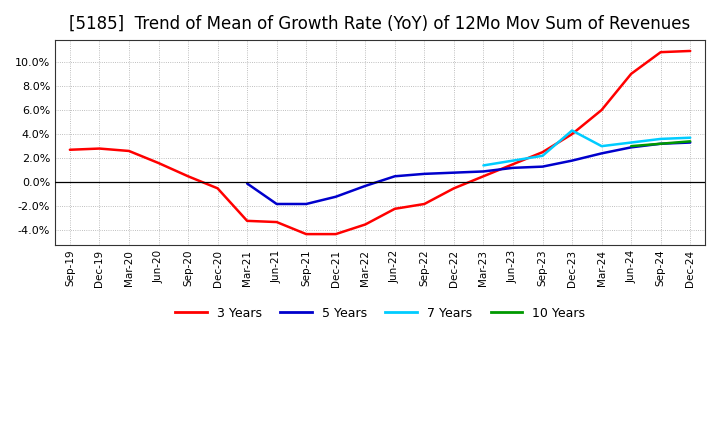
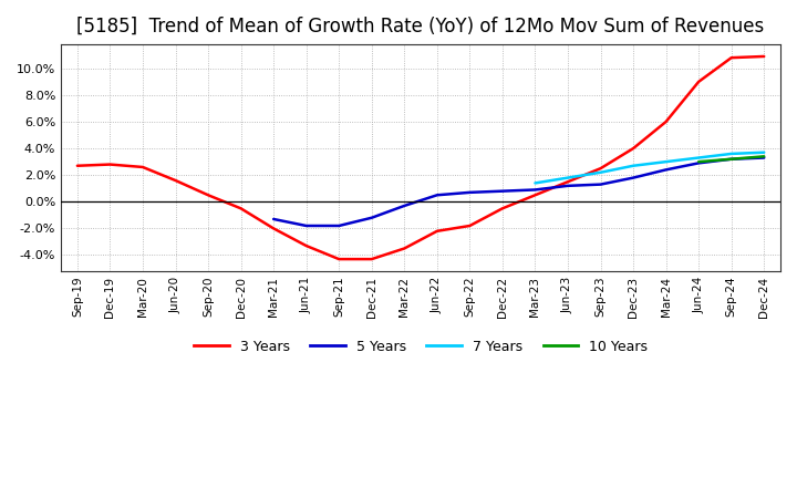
3 Years/Mar-21: -3.2% -> -2.0%
5 Years/Mar-21: -0.1% -> -1.3%
7 Years/Dec-23: 4.3% -> 2.7%
